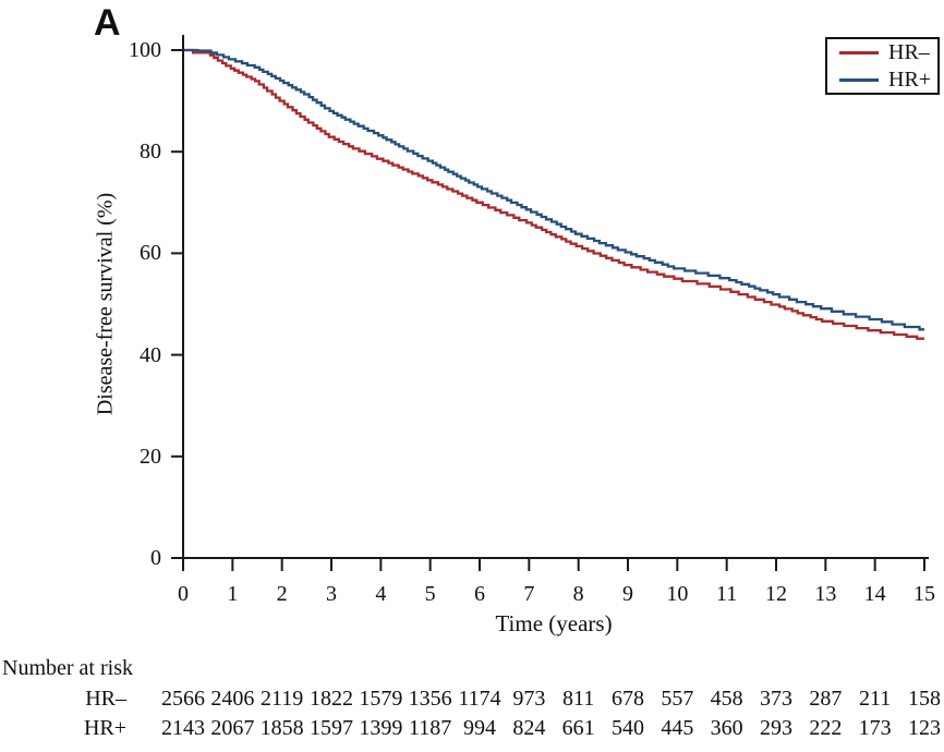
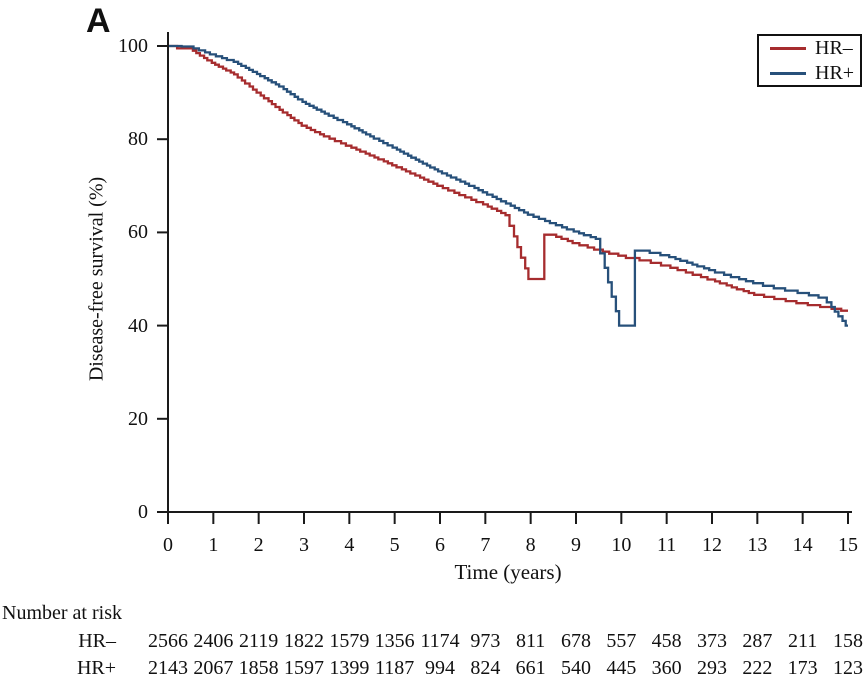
HR–/8: 61 -> 50
HR+/10: 57 -> 40
HR+/15: 45 -> 40
